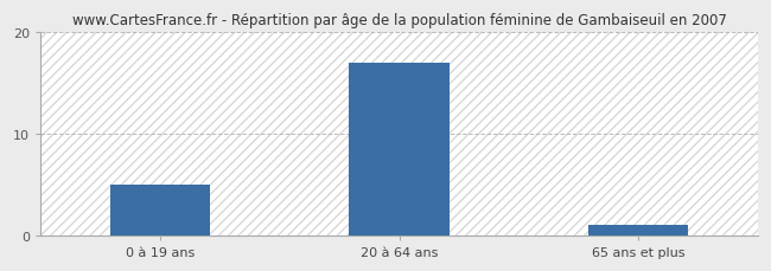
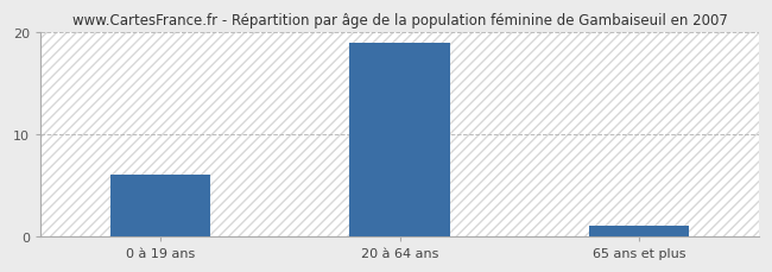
0 à 19 ans: 5 -> 6
20 à 64 ans: 17 -> 19
